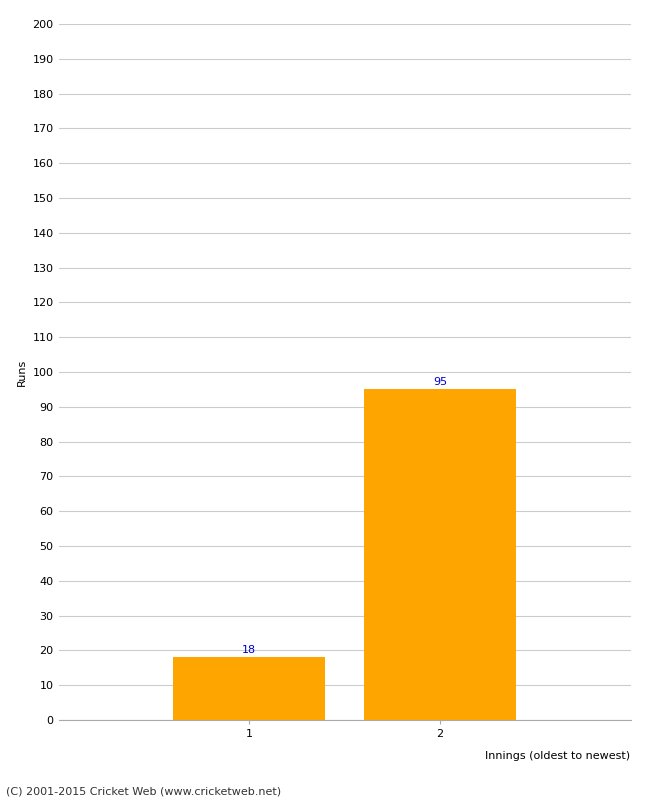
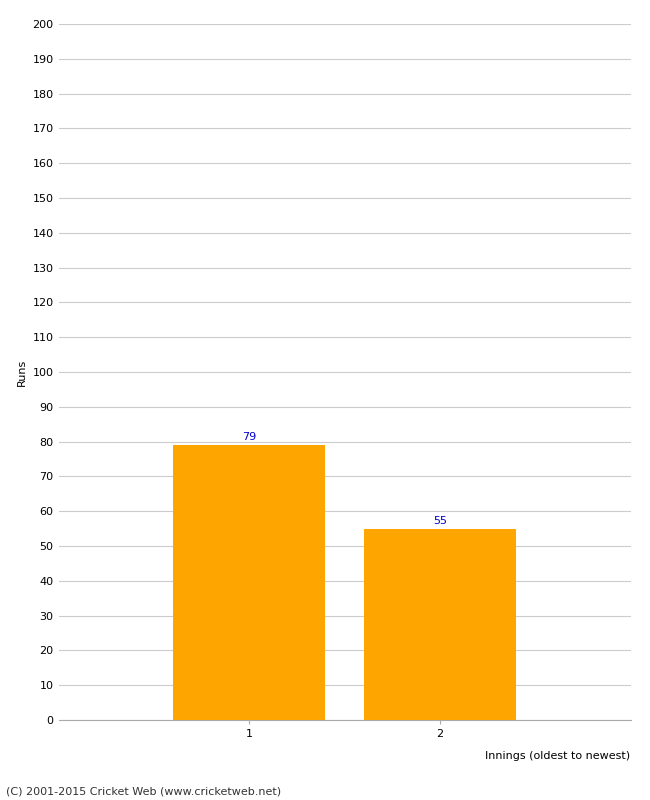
1: 18 -> 79
2: 95 -> 55
